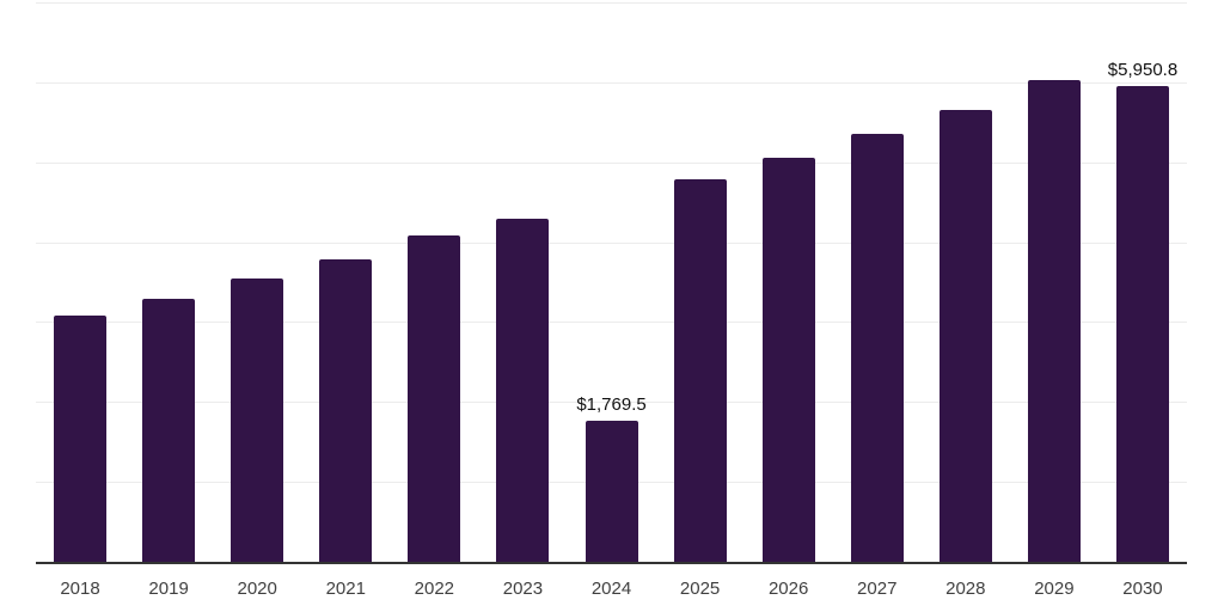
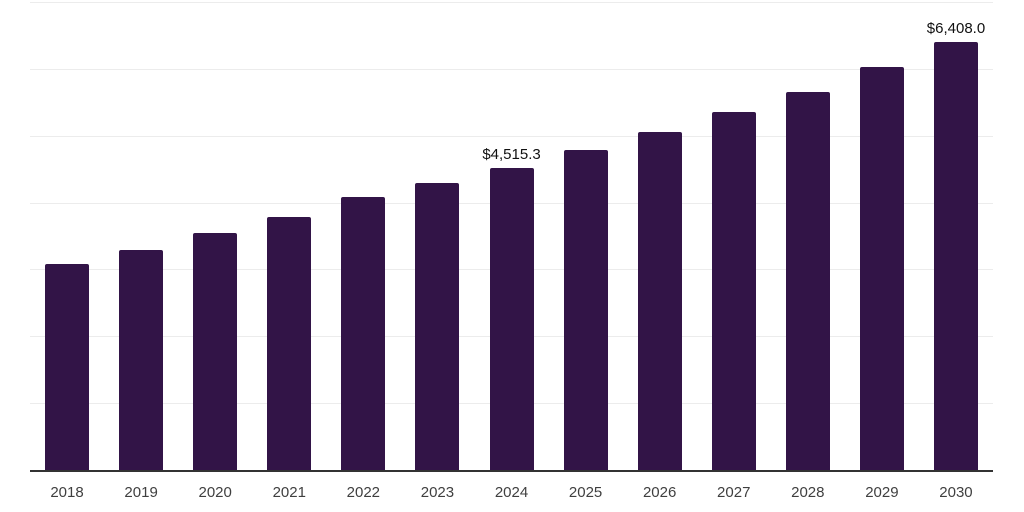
2024: $1,769.5 -> $4,515.3
2030: $5,950.8 -> $6,408.0
